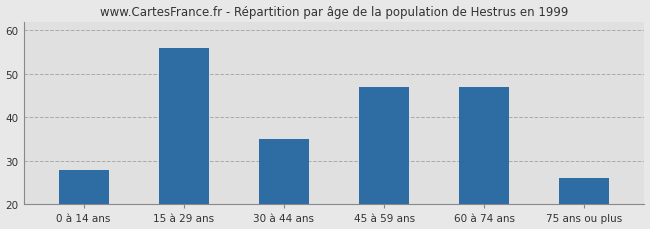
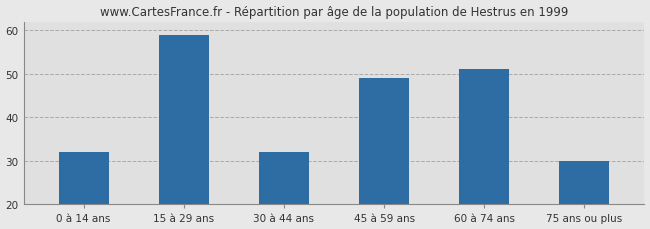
0 à 14 ans: 28 -> 32
15 à 29 ans: 56 -> 59
30 à 44 ans: 35 -> 32
45 à 59 ans: 47 -> 49
60 à 74 ans: 47 -> 51
75 ans ou plus: 26 -> 30
